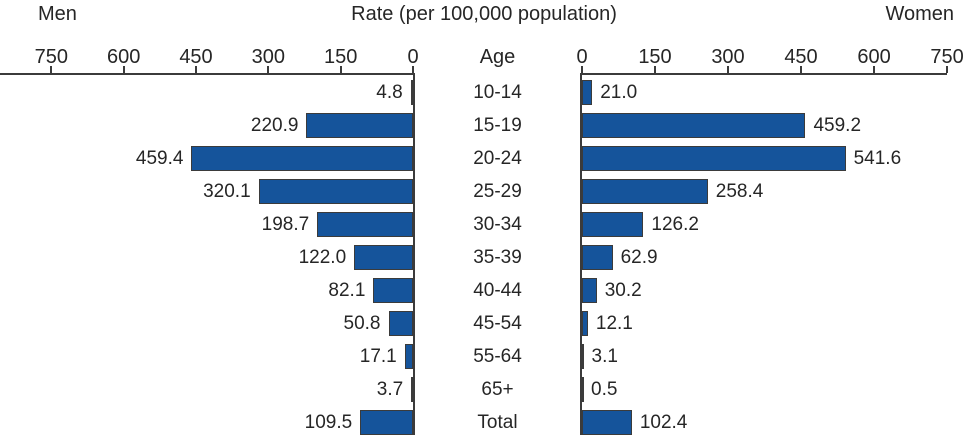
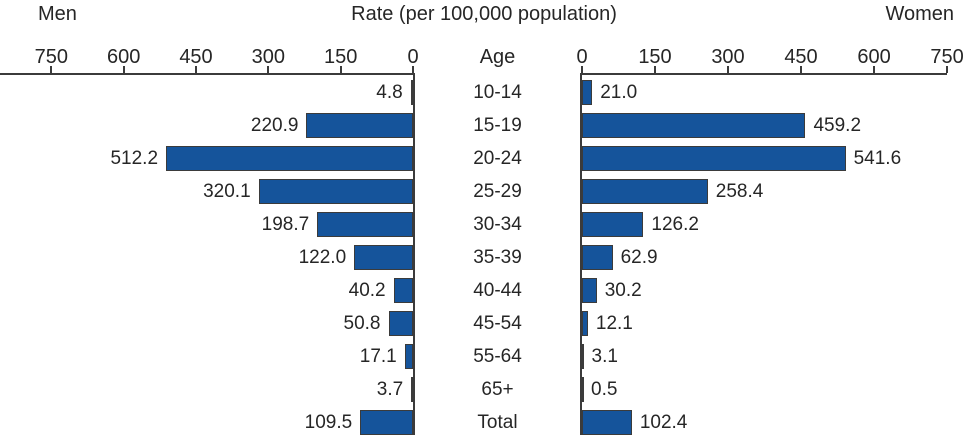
Men/20-24: 459.4 -> 512.2
Men/40-44: 82.1 -> 40.2
